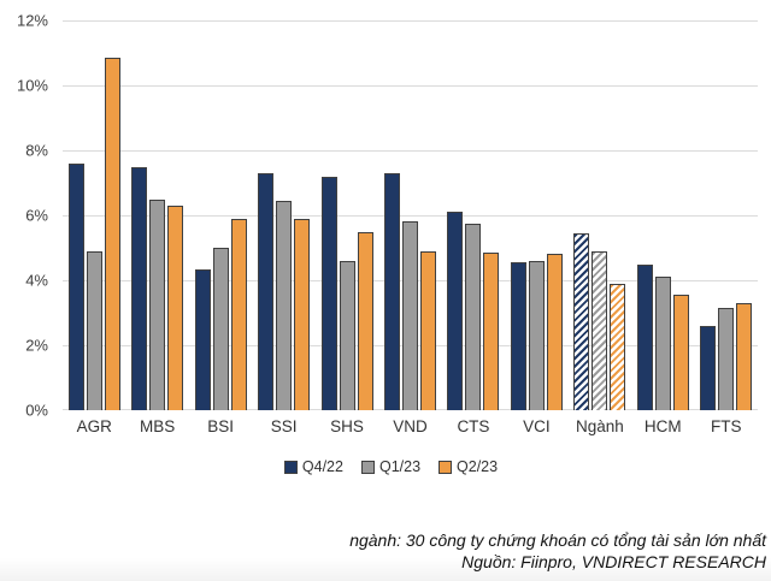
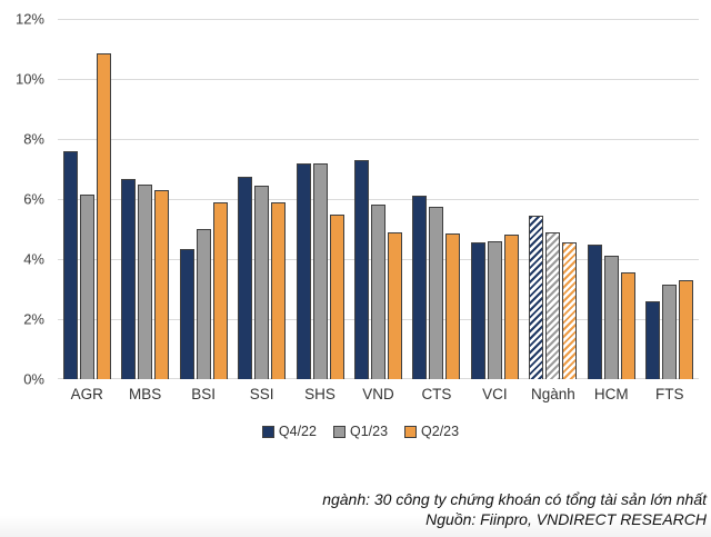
Q1/23/AGR: 4.9% -> 6.2%
Q4/22/MBS: 7.5% -> 6.7%
Q4/22/SSI: 7.3% -> 6.8%
Q1/23/SHS: 4.6% -> 7.2%
Q2/23/Ngành: 3.9% -> 4.5%
